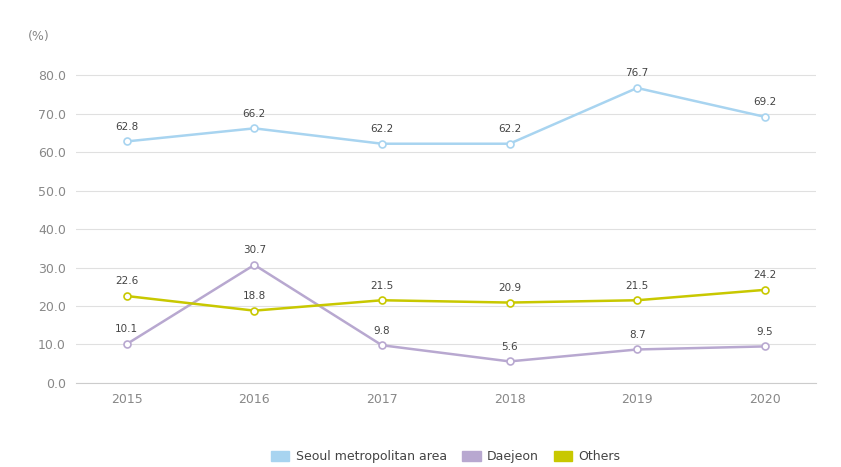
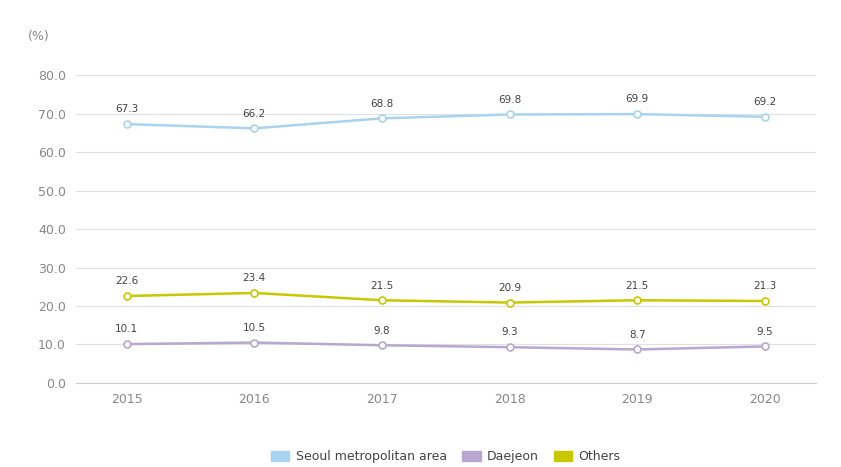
Seoul metropolitan area/2015: 62.8 -> 67.3
Daejeon/2016: 30.7 -> 10.5
Others/2016: 18.8 -> 23.4
Seoul metropolitan area/2017: 62.2 -> 68.8
Seoul metropolitan area/2018: 62.2 -> 69.8
Daejeon/2018: 5.6 -> 9.3
Seoul metropolitan area/2019: 76.7 -> 69.9
Others/2020: 24.2 -> 21.3
